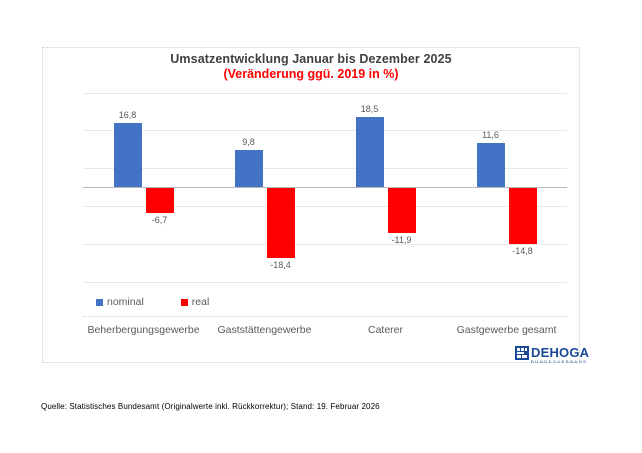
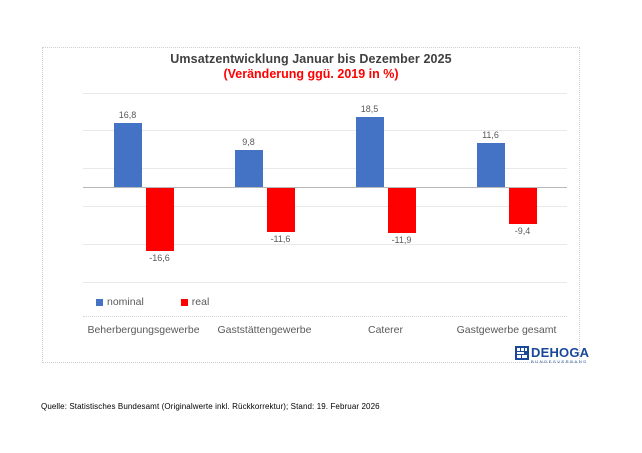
real/Beherbergungsgewerbe: -6,7 -> -16,6
real/Gaststättengewerbe: -18,4 -> -11,6
real/Gastgewerbe gesamt: -14,8 -> -9,4
